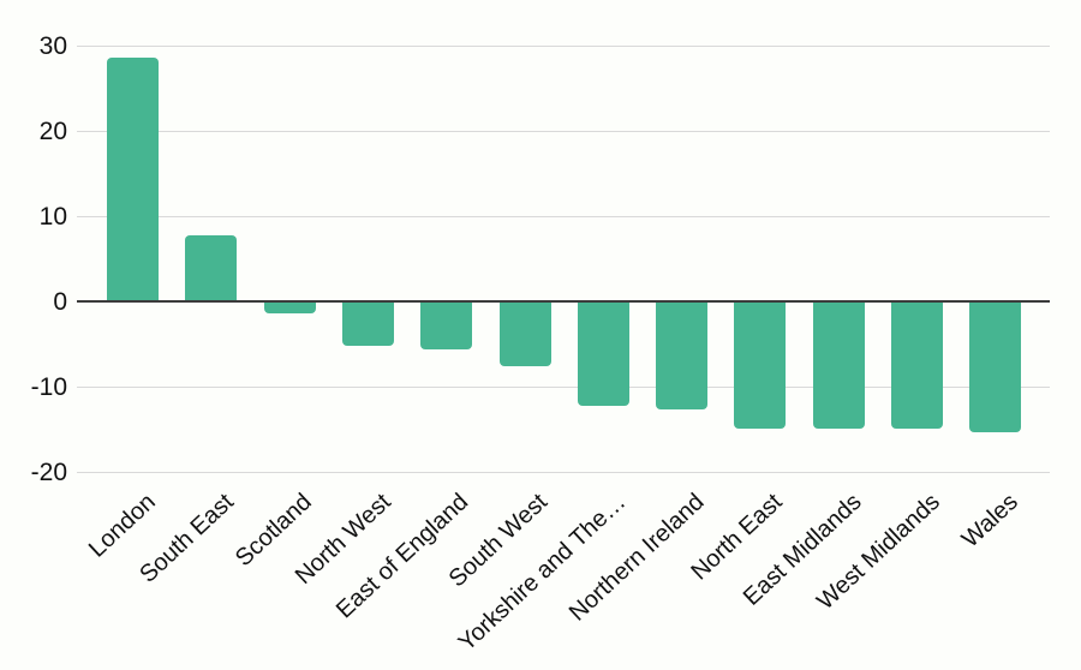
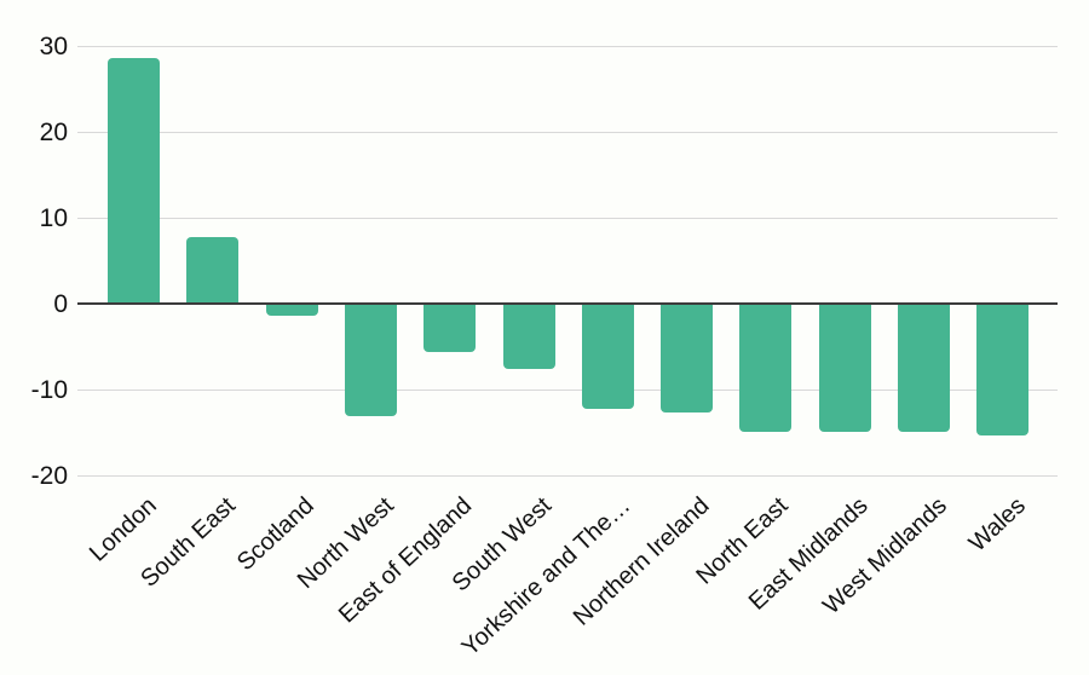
North West: -5 -> -13
